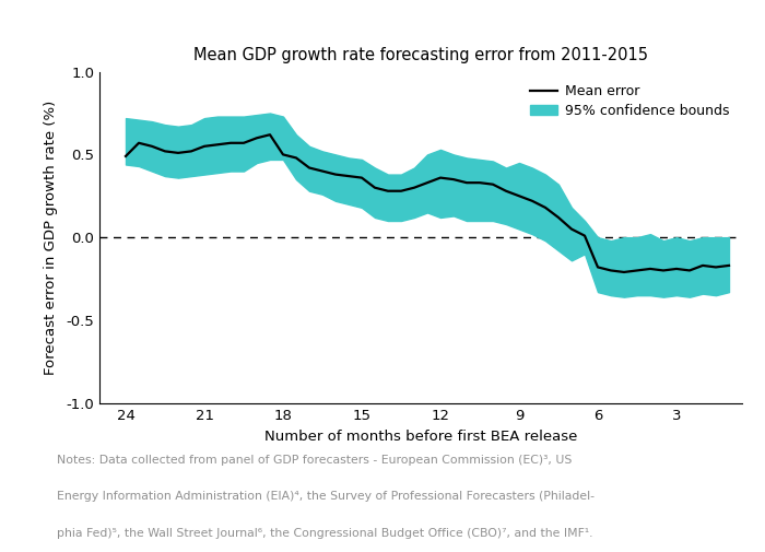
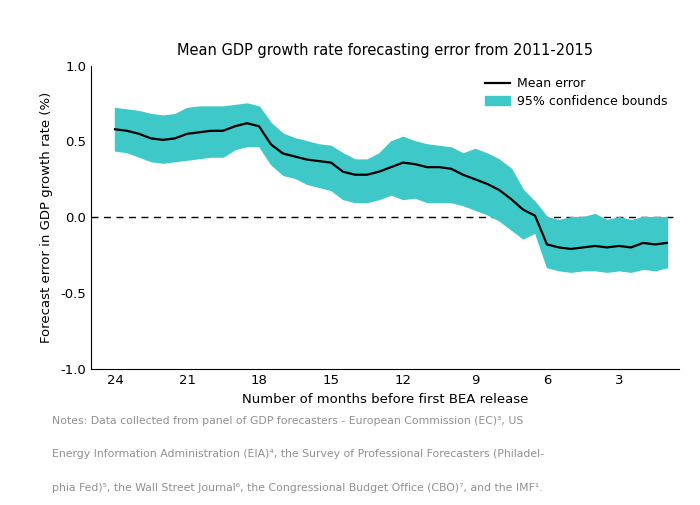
Mean error/24: 0.49 -> 0.58
Mean error/18: 0.50 -> 0.60
